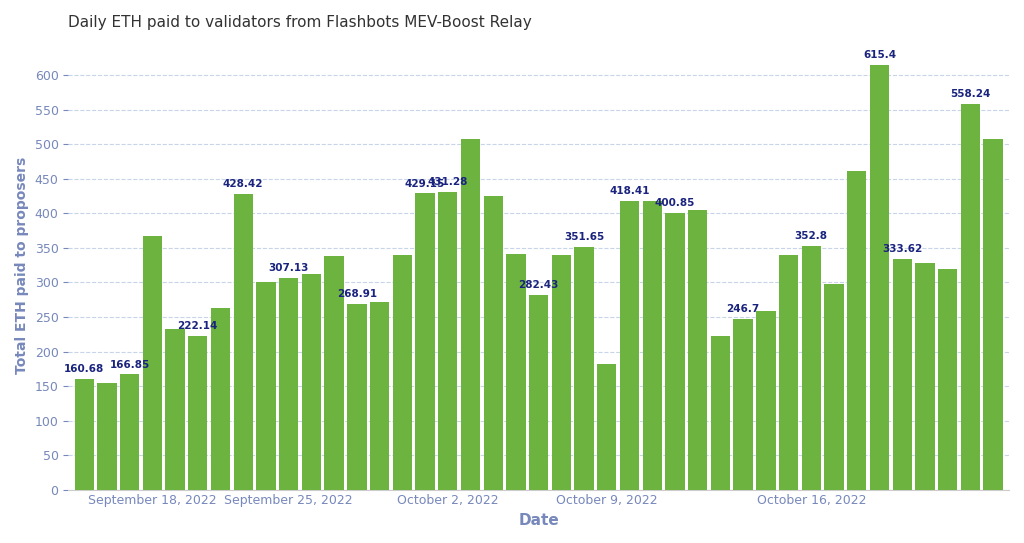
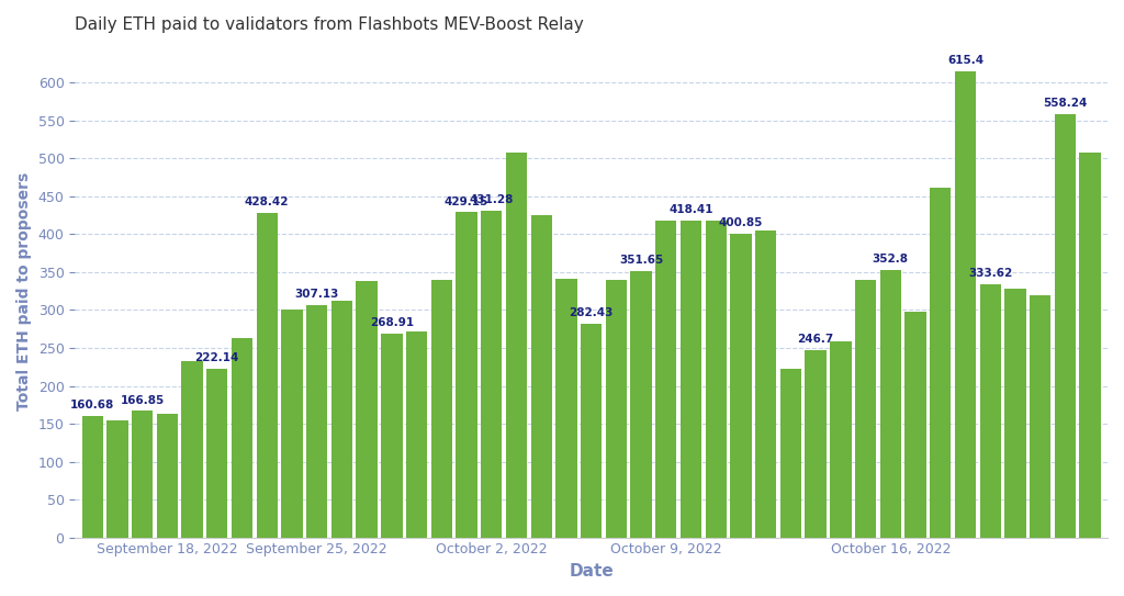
September 18, 2022: 368 -> 163
October 9, 2022: 182 -> 418
